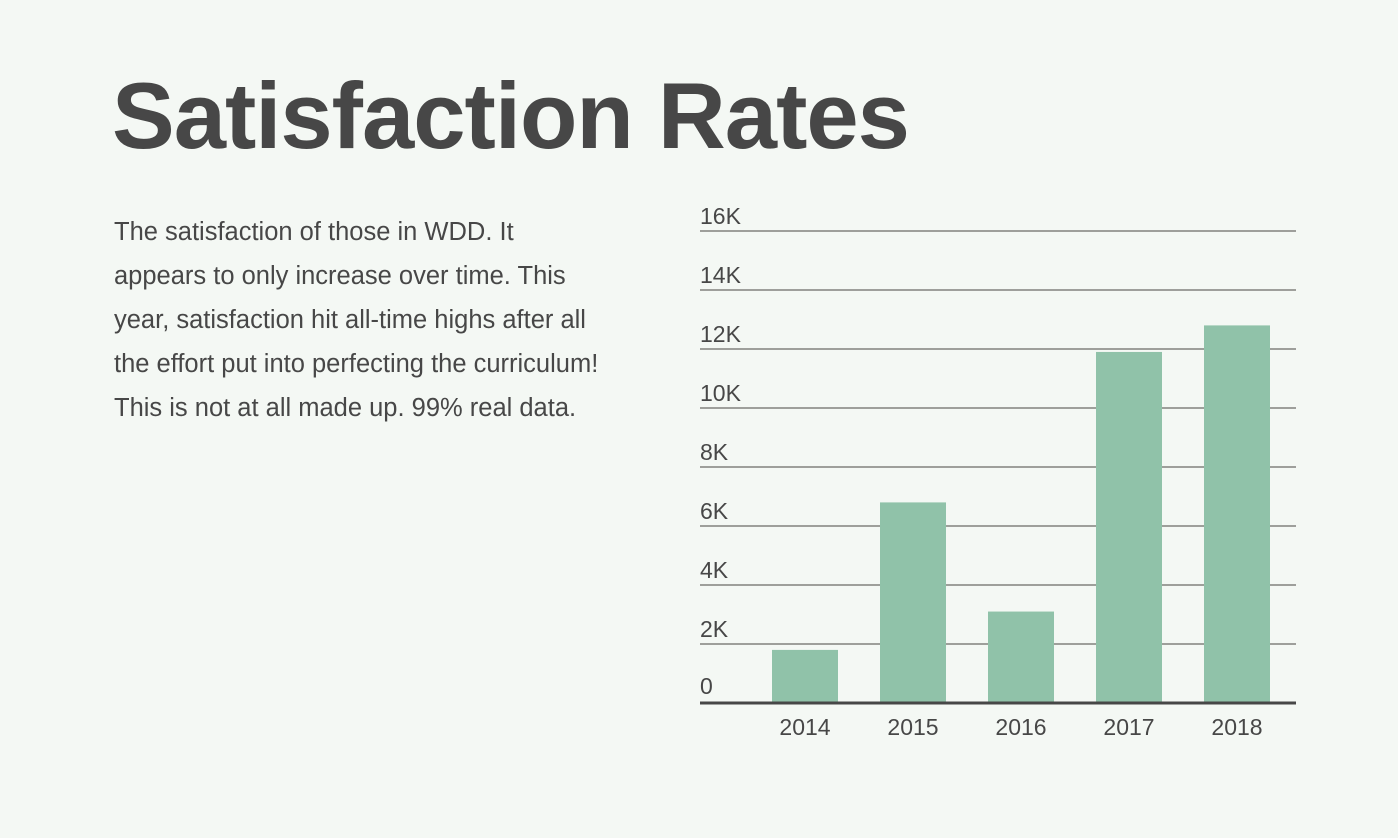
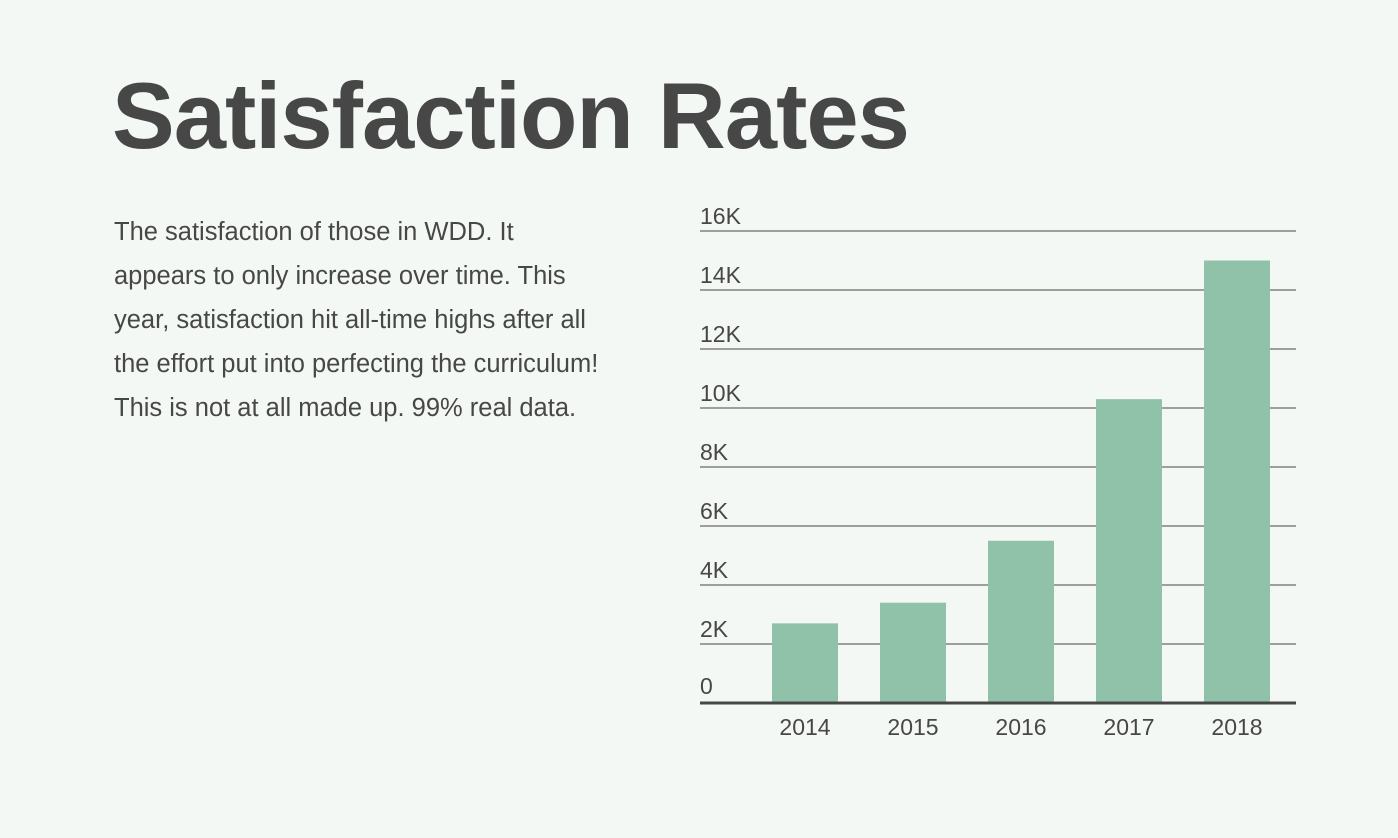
2014: 1.8K -> 2.7K
2015: 6.8K -> 3.4K
2016: 3.1K -> 5.5K
2017: 11.9K -> 10.3K
2018: 12.8K -> 15.0K
